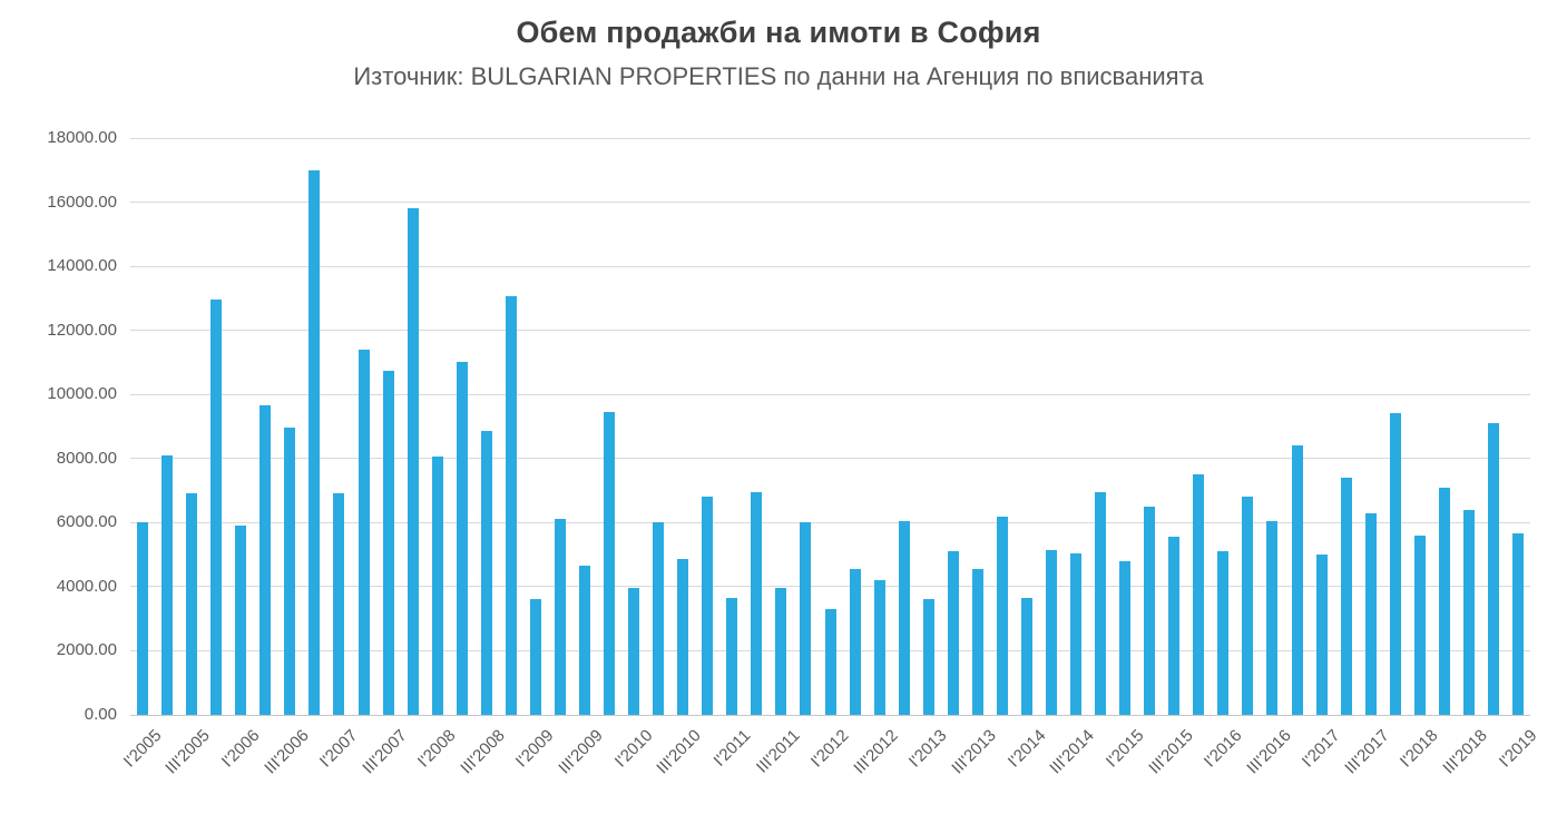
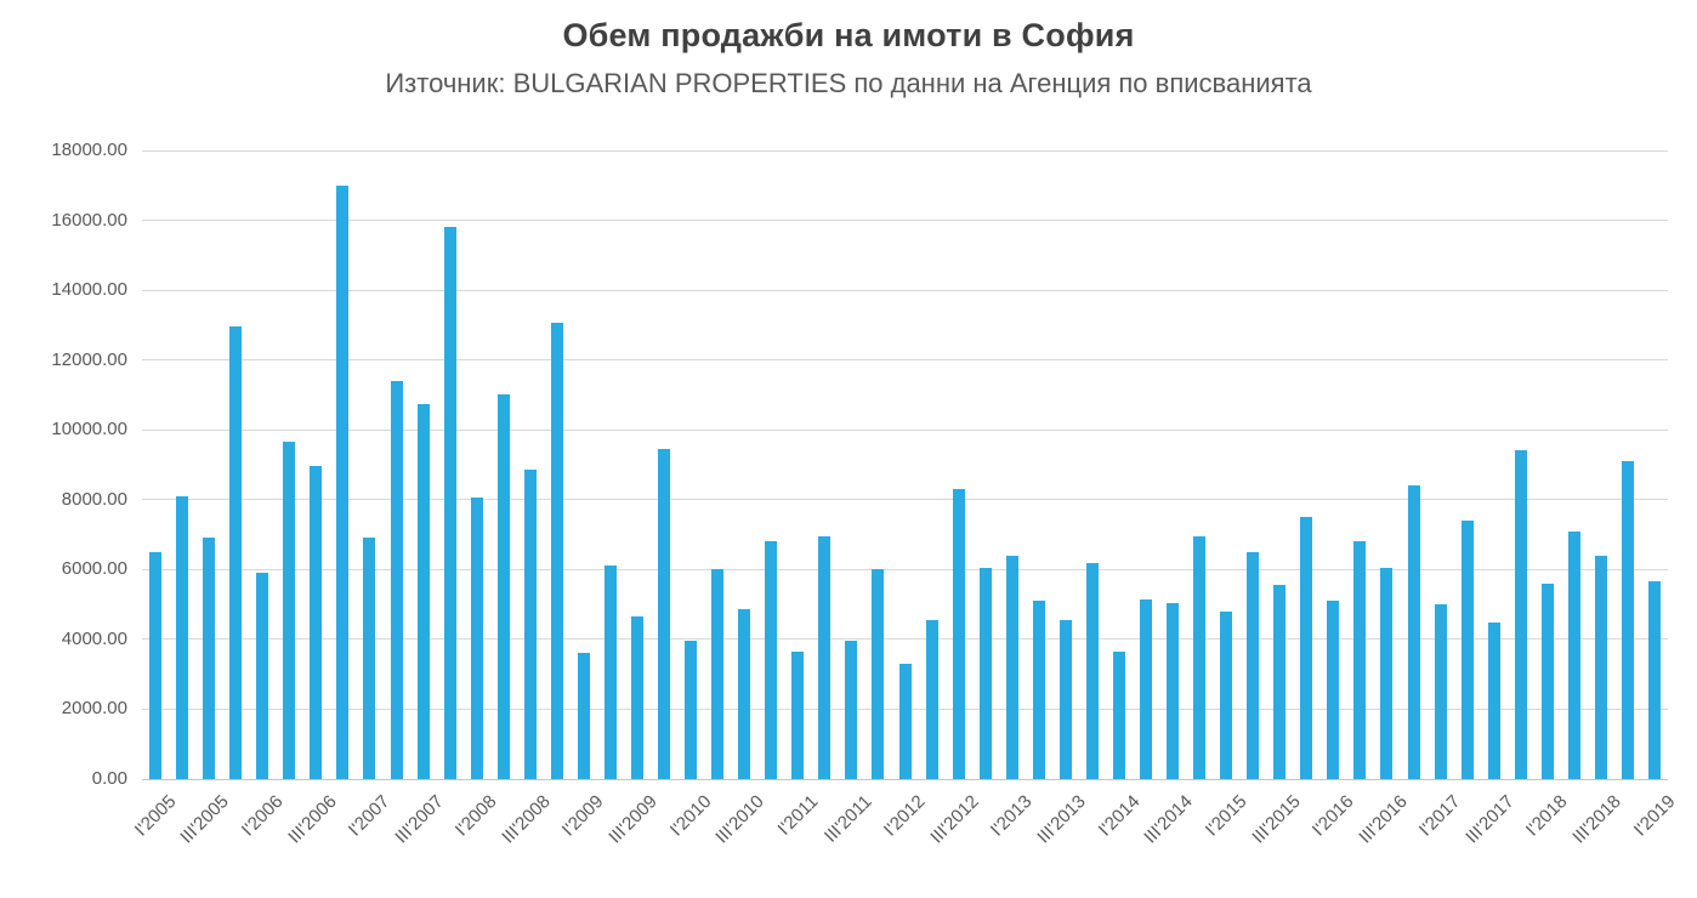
I'2005: 6000 -> 6500
III'2012: 4200 -> 8300
I'2013: 3600 -> 6400
III'2017: 6300 -> 4500
